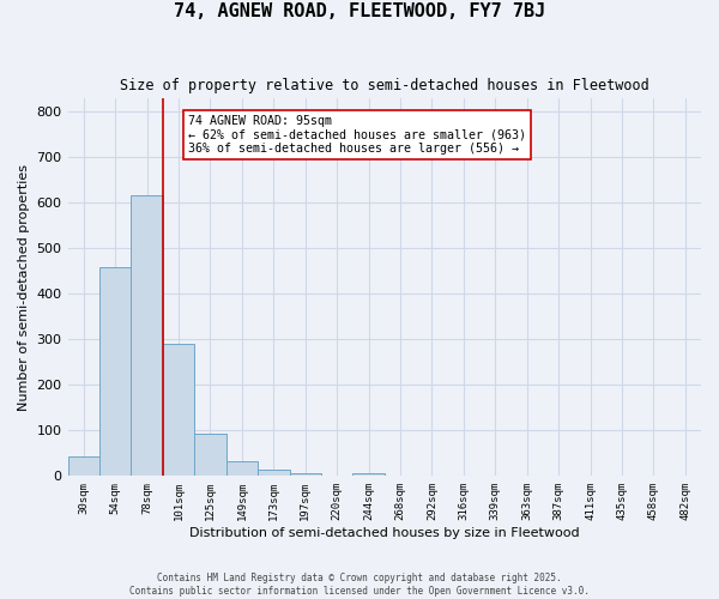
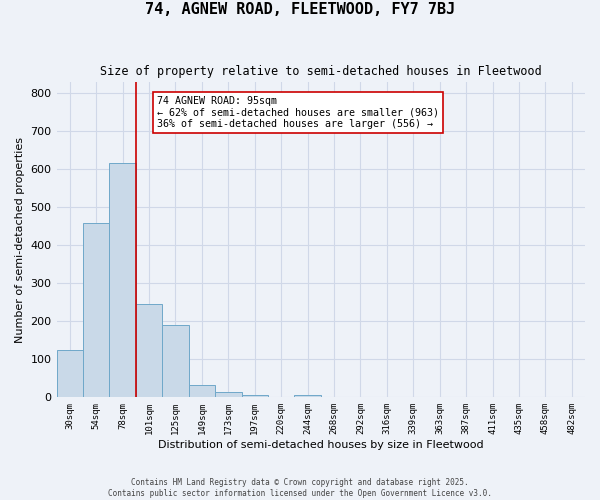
30sqm: 44 -> 125
101sqm: 290 -> 245
125sqm: 93 -> 190
